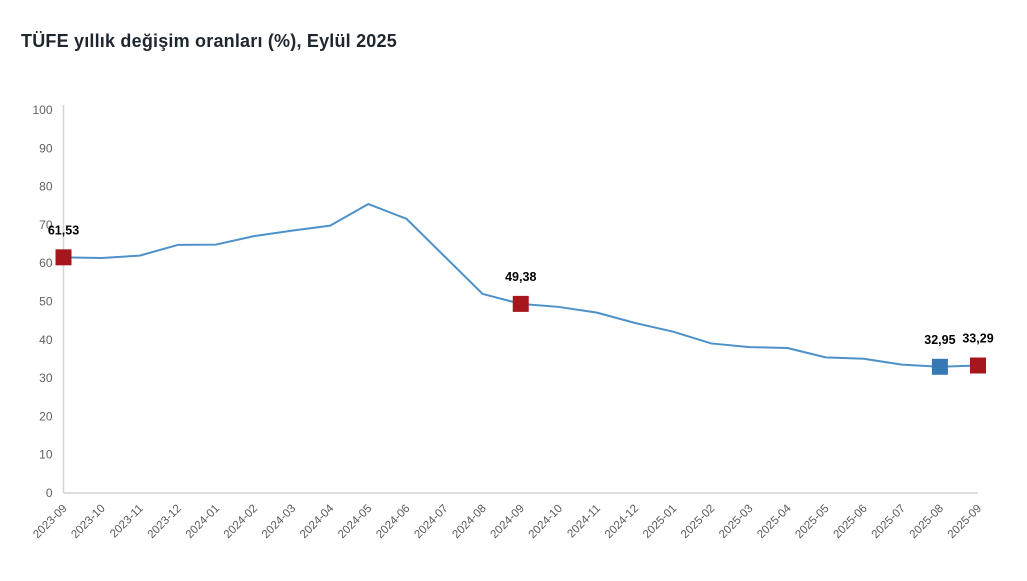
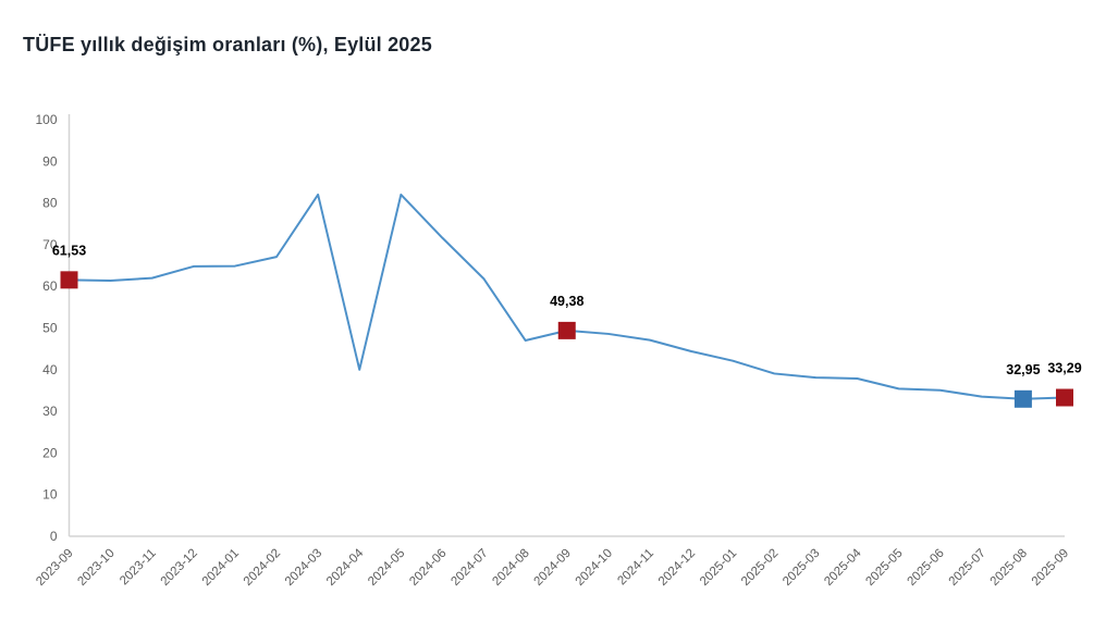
2024-03: 68 -> 82
2024-04: 70 -> 40
2024-05: 75 -> 82
2024-08: 52 -> 47
